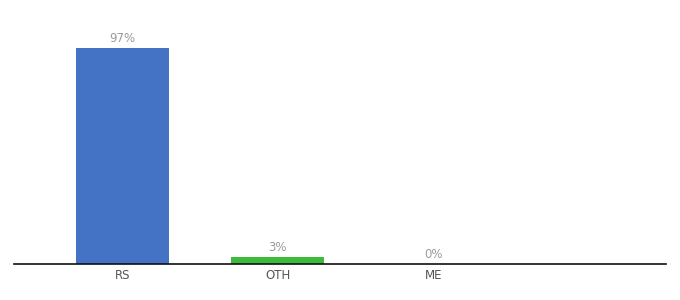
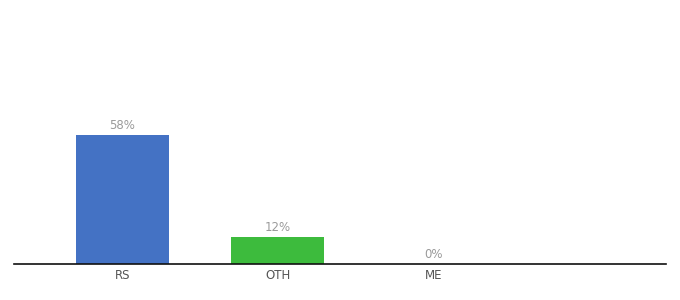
RS: 97% -> 58%
OTH: 3% -> 12%
